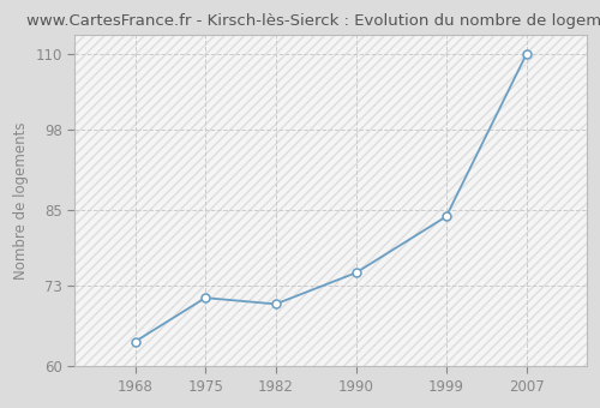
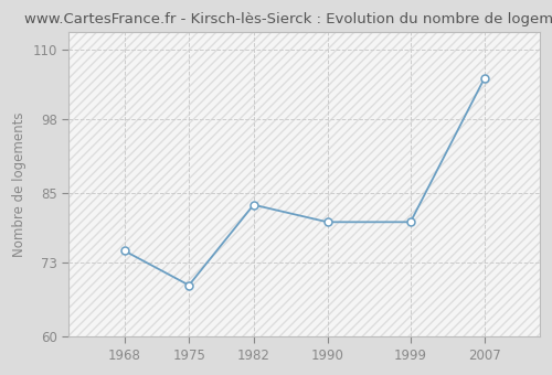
1968: 64 -> 75
1975: 71 -> 69
1982: 70 -> 83
1990: 75 -> 80
1999: 84 -> 80
2007: 110 -> 105
